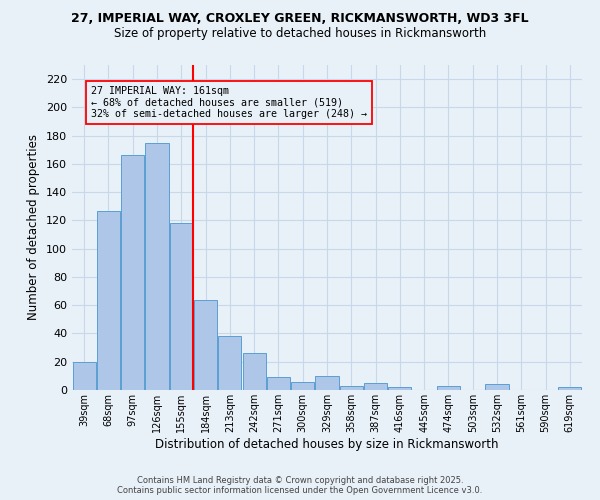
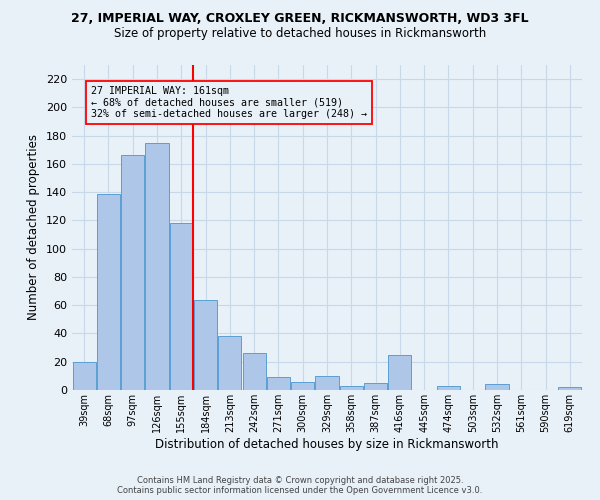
68sqm: 127 -> 139
416sqm: 2 -> 25
